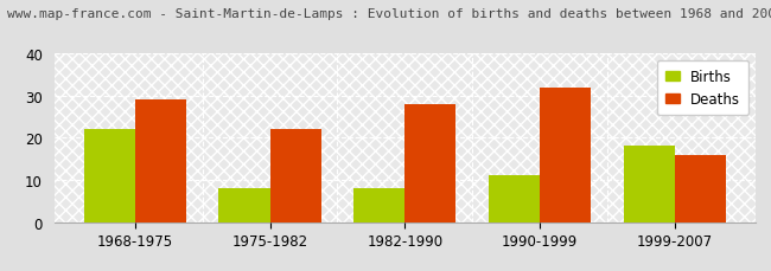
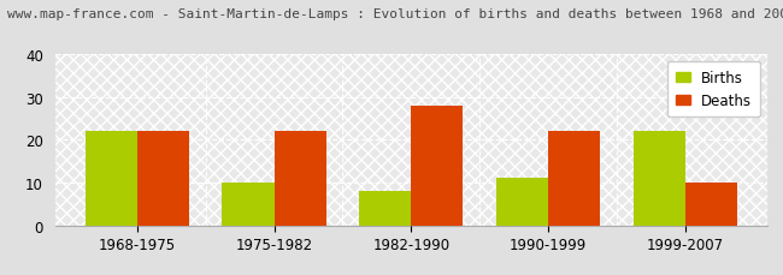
Deaths/1968-1975: 29 -> 22
Births/1975-1982: 8 -> 10
Deaths/1990-1999: 32 -> 22
Births/1999-2007: 18 -> 22
Deaths/1999-2007: 16 -> 10
